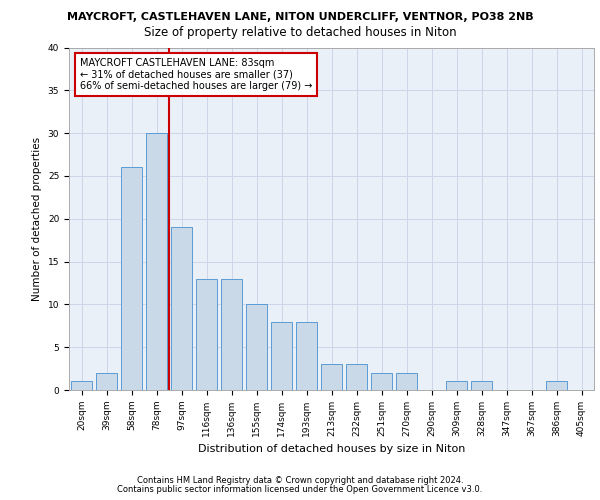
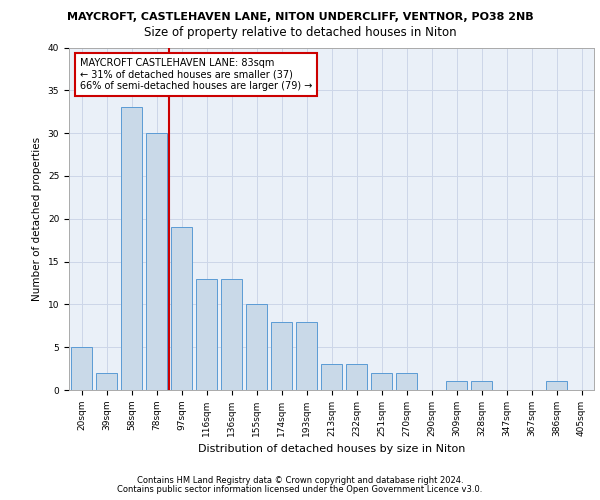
20sqm: 1 -> 5
58sqm: 26 -> 33
